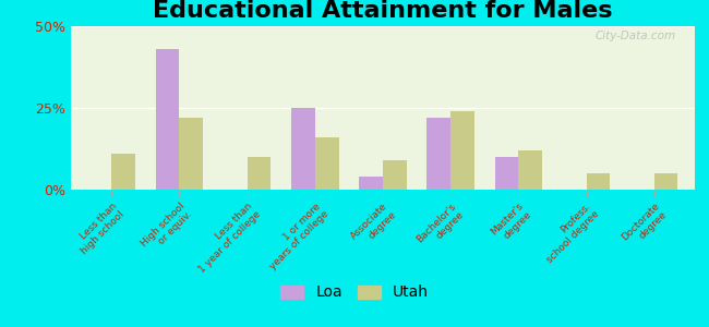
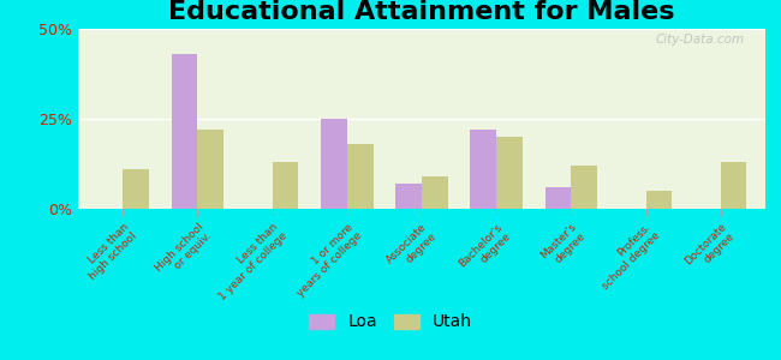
Utah/Less than 1 year of college: 10% -> 13%
Utah/1 or more years of college: 16% -> 18%
Loa/Associate degree: 4% -> 7%
Utah/Bachelor's degree: 24% -> 20%
Loa/Master's degree: 10% -> 6%
Utah/Doctorate degree: 5% -> 13%
